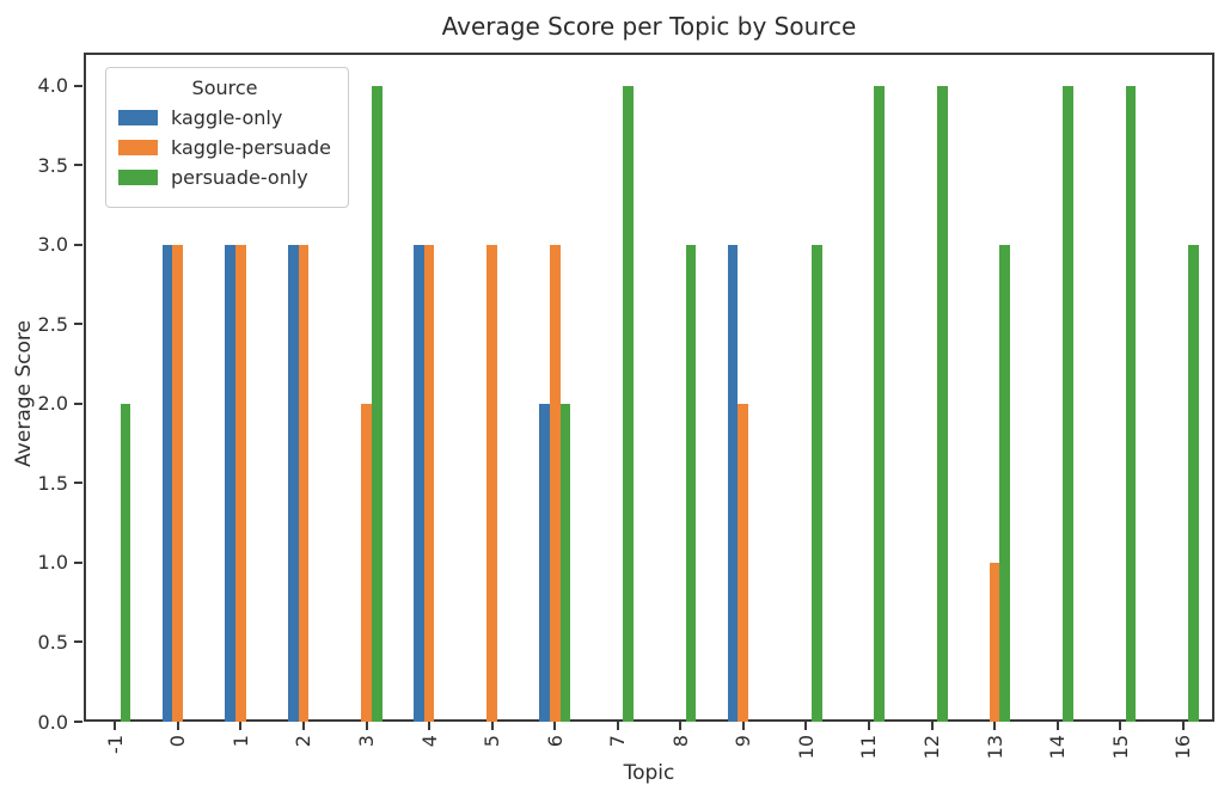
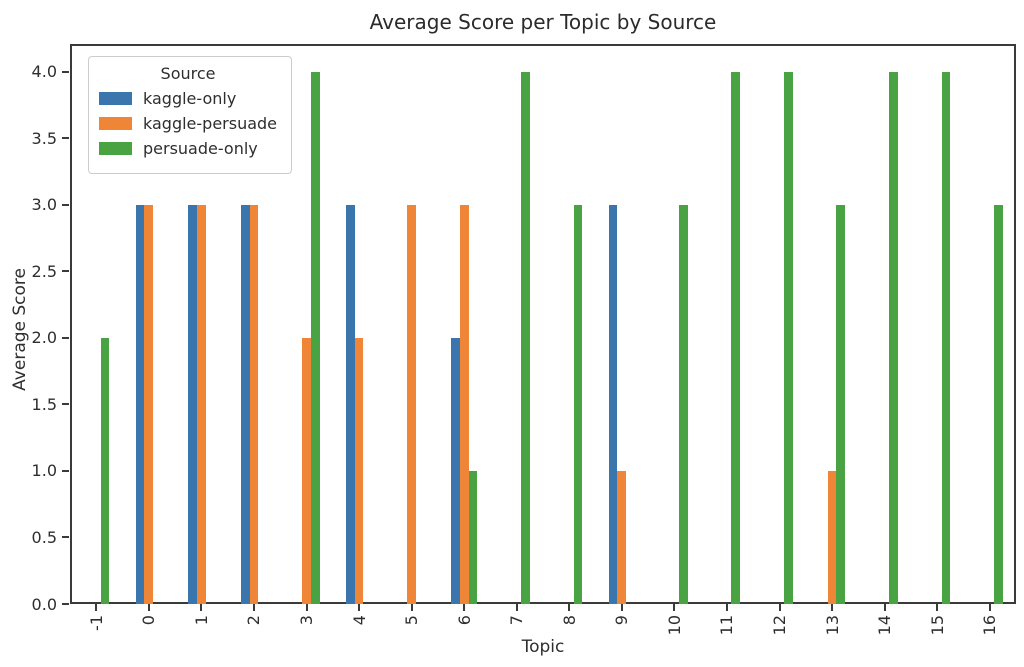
kaggle-persuade/4: 3 -> 2
persuade-only/6: 2 -> 1
kaggle-persuade/9: 2 -> 1
